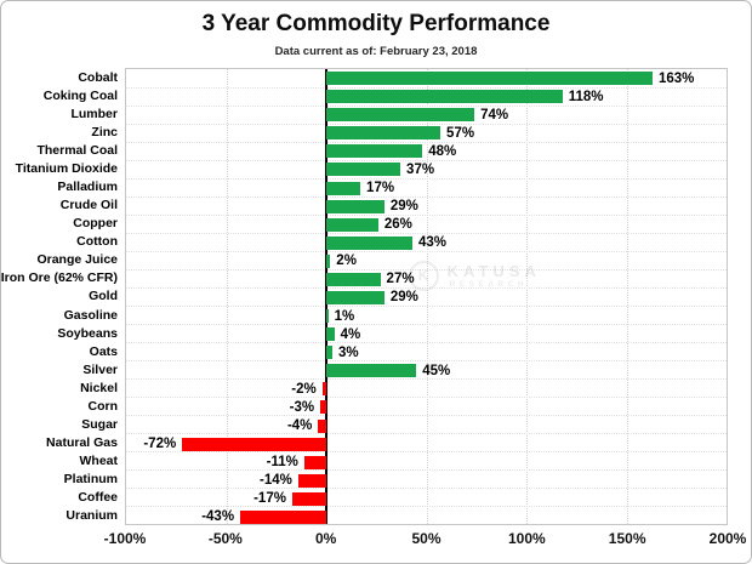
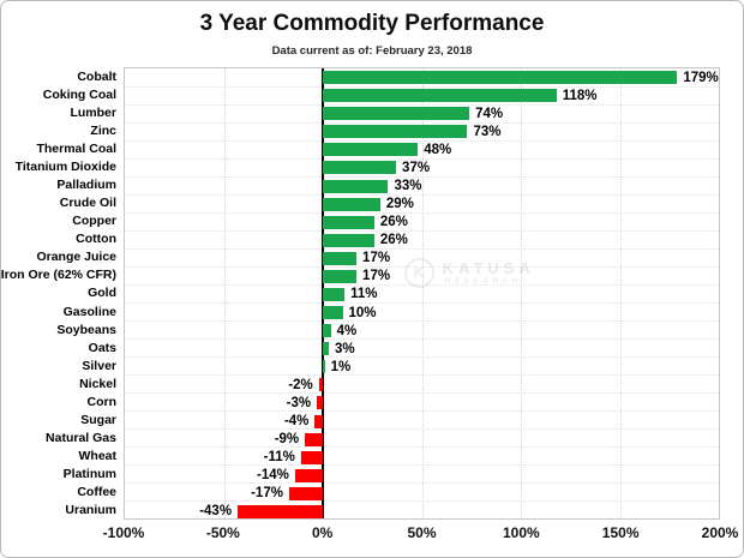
Cobalt: 163% -> 179%
Zinc: 57% -> 73%
Palladium: 17% -> 33%
Cotton: 43% -> 26%
Orange Juice: 2% -> 17%
Iron Ore (62% CFR): 27% -> 17%
Gold: 29% -> 11%
Gasoline: 1% -> 10%
Silver: 45% -> 1%
Natural Gas: -72% -> -9%
